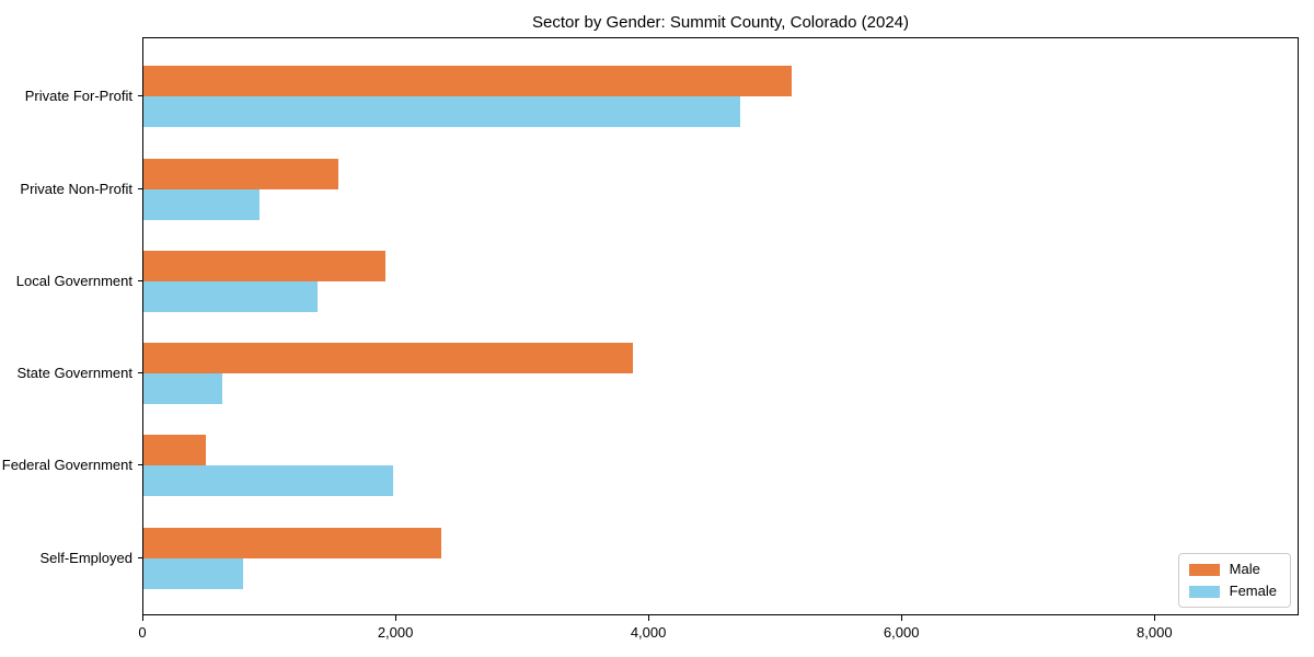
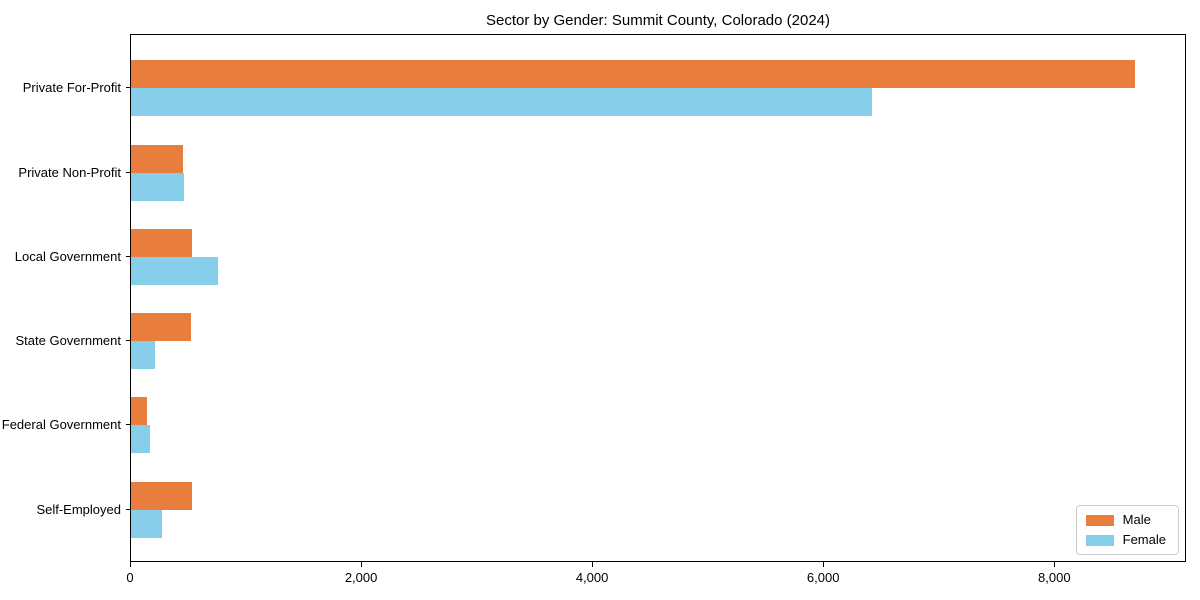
Male/Private For-Profit: 5120 -> 8690
Female/Private For-Profit: 4720 -> 6410
Male/Private Non-Profit: 1540 -> 450
Female/Private Non-Profit: 920 -> 460
Male/Local Government: 1910 -> 520
Female/Local Government: 1380 -> 760
Male/State Government: 3870 -> 520
Female/State Government: 620 -> 200
Male/Federal Government: 490 -> 140
Female/Federal Government: 1970 -> 160
Male/Self-Employed: 2350 -> 530
Female/Self-Employed: 790 -> 260
